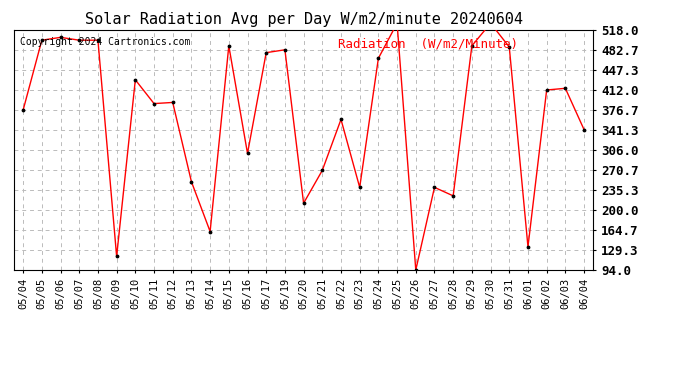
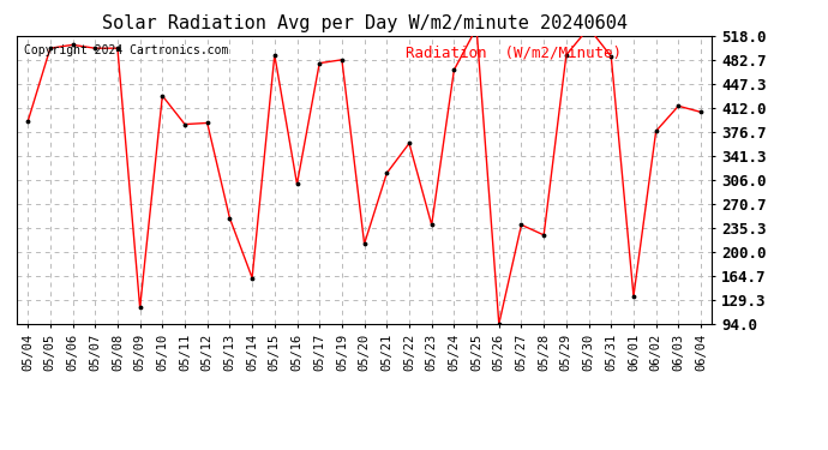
05/04: 377 -> 392
05/21: 270 -> 316
06/02: 412 -> 378
06/04: 342 -> 406
